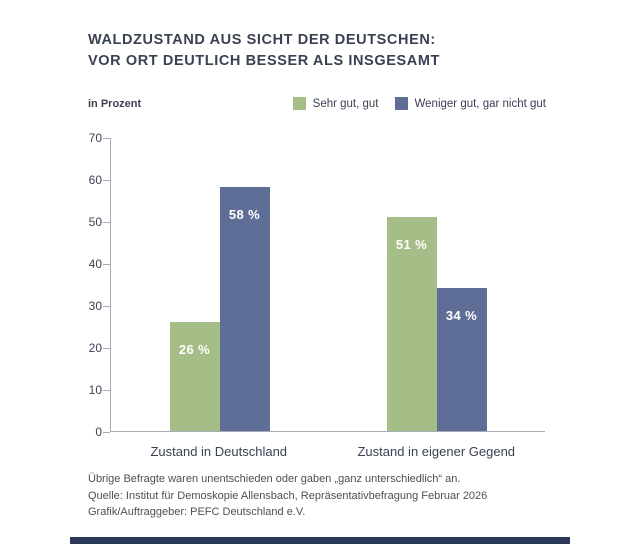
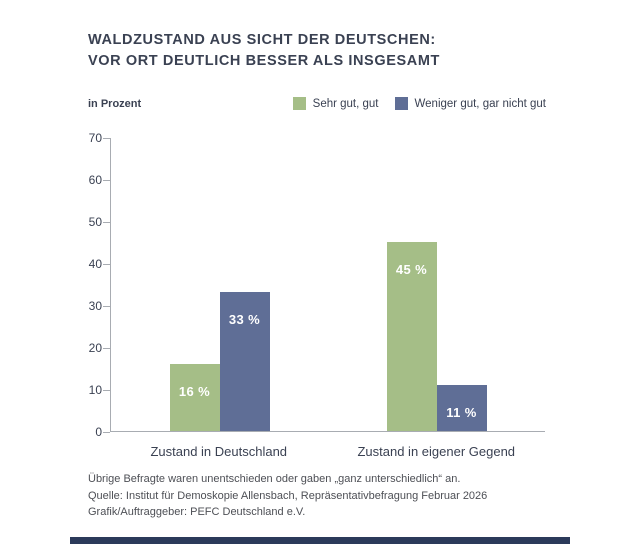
Sehr gut, gut/Zustand in Deutschland: 26 -> 16
Weniger gut, gar nicht gut/Zustand in Deutschland: 58 -> 33
Sehr gut, gut/Zustand in eigener Gegend: 51 -> 45
Weniger gut, gar nicht gut/Zustand in eigener Gegend: 34 -> 11
